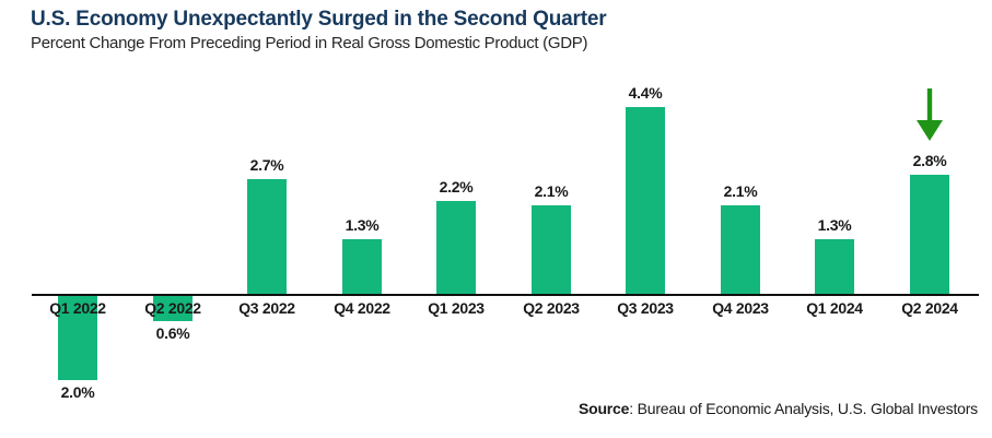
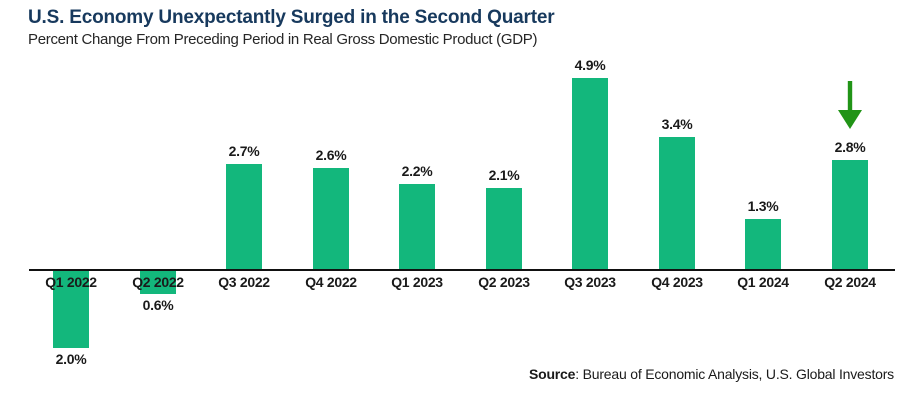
Q4 2022: 1.3% -> 2.6%
Q3 2023: 4.4% -> 4.9%
Q4 2023: 2.1% -> 3.4%
